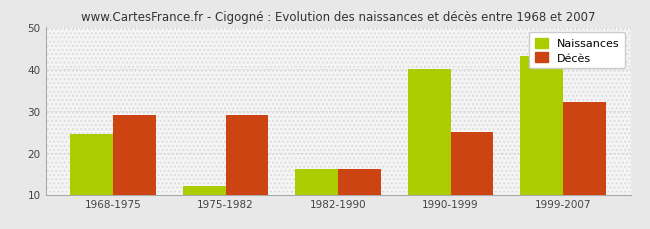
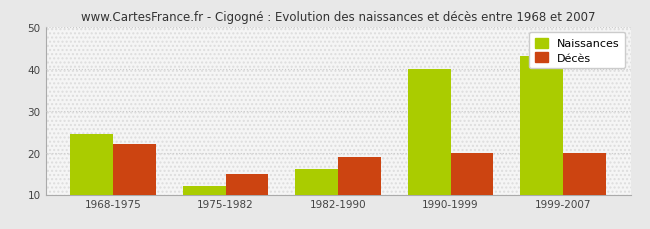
Décès/1968-1975: 29 -> 22
Décès/1975-1982: 29 -> 15
Décès/1982-1990: 16 -> 19
Décès/1990-1999: 25 -> 20
Décès/1999-2007: 32 -> 20
